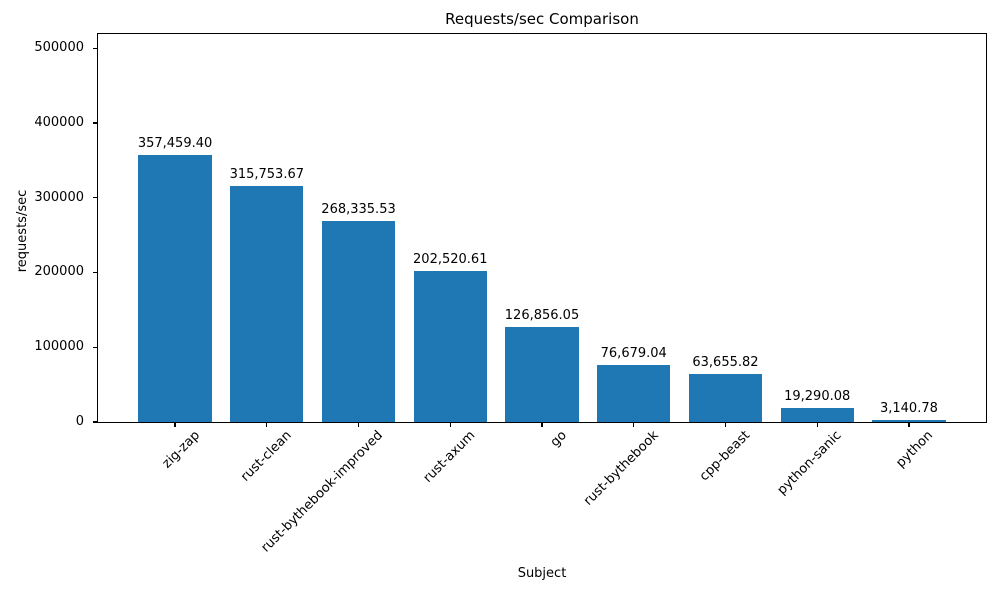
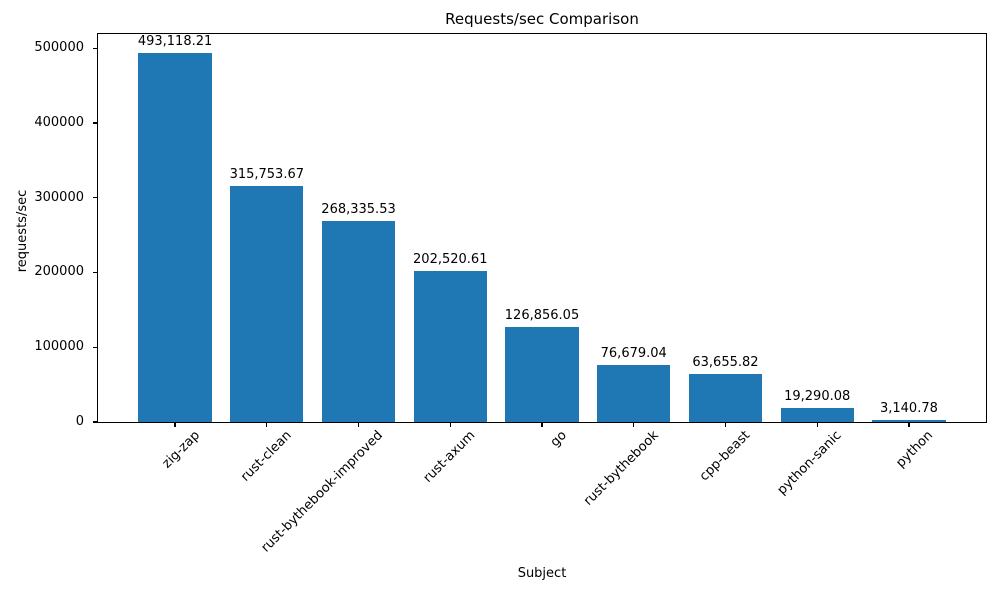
zig-zap: 357,459.40 -> 493,118.21
